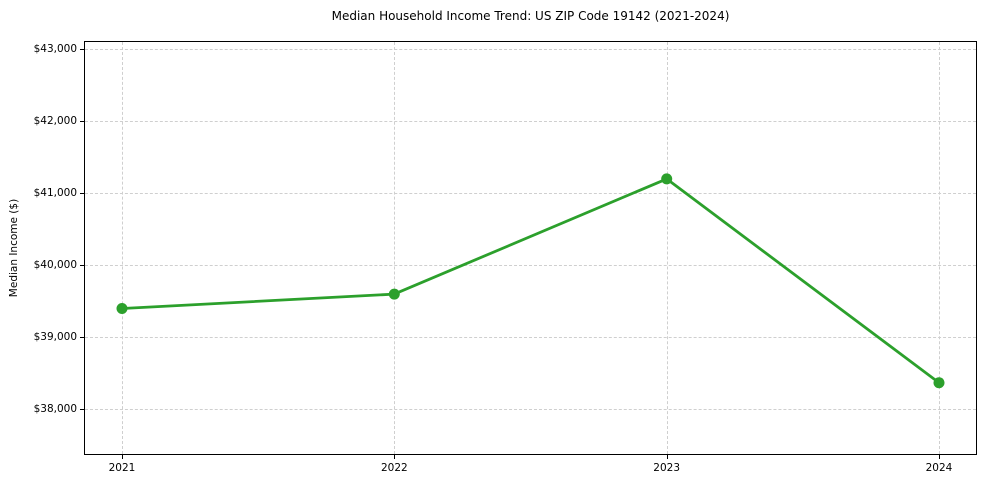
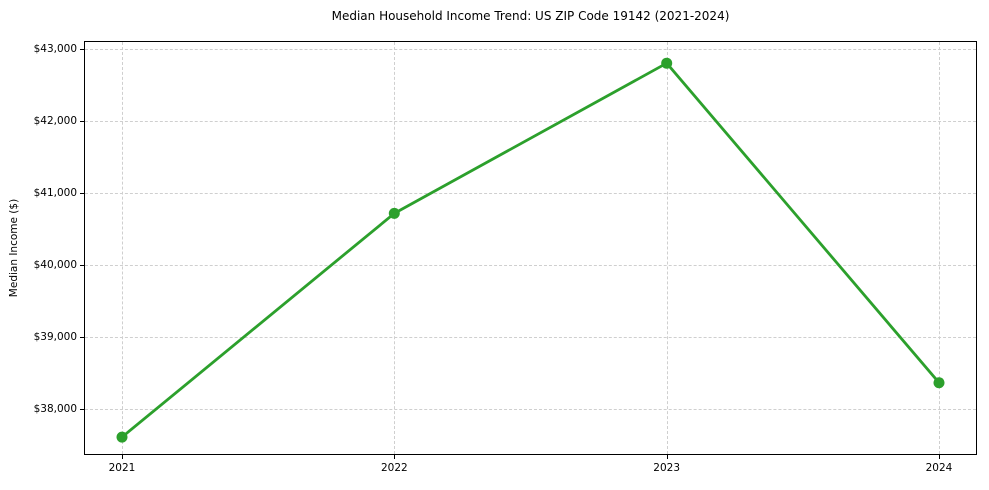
2021: $39400 -> $37600
2022: $39600 -> $40700
2023: $41200 -> $42800
